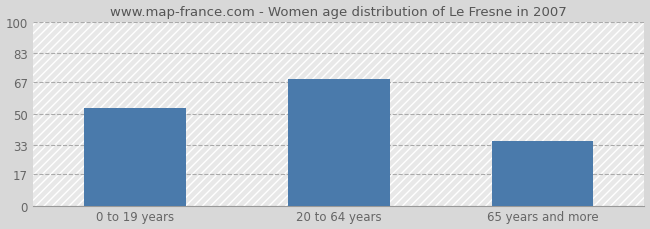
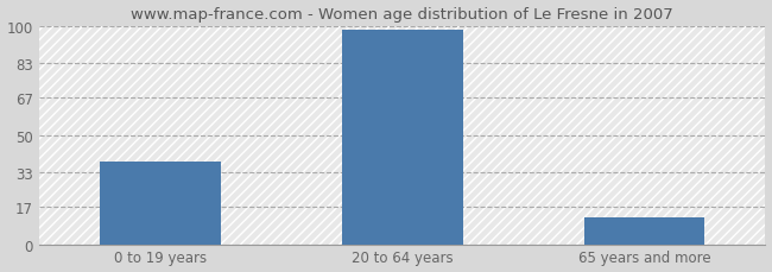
0 to 19 years: 53 -> 38
20 to 64 years: 69 -> 98
65 years and more: 35 -> 12
